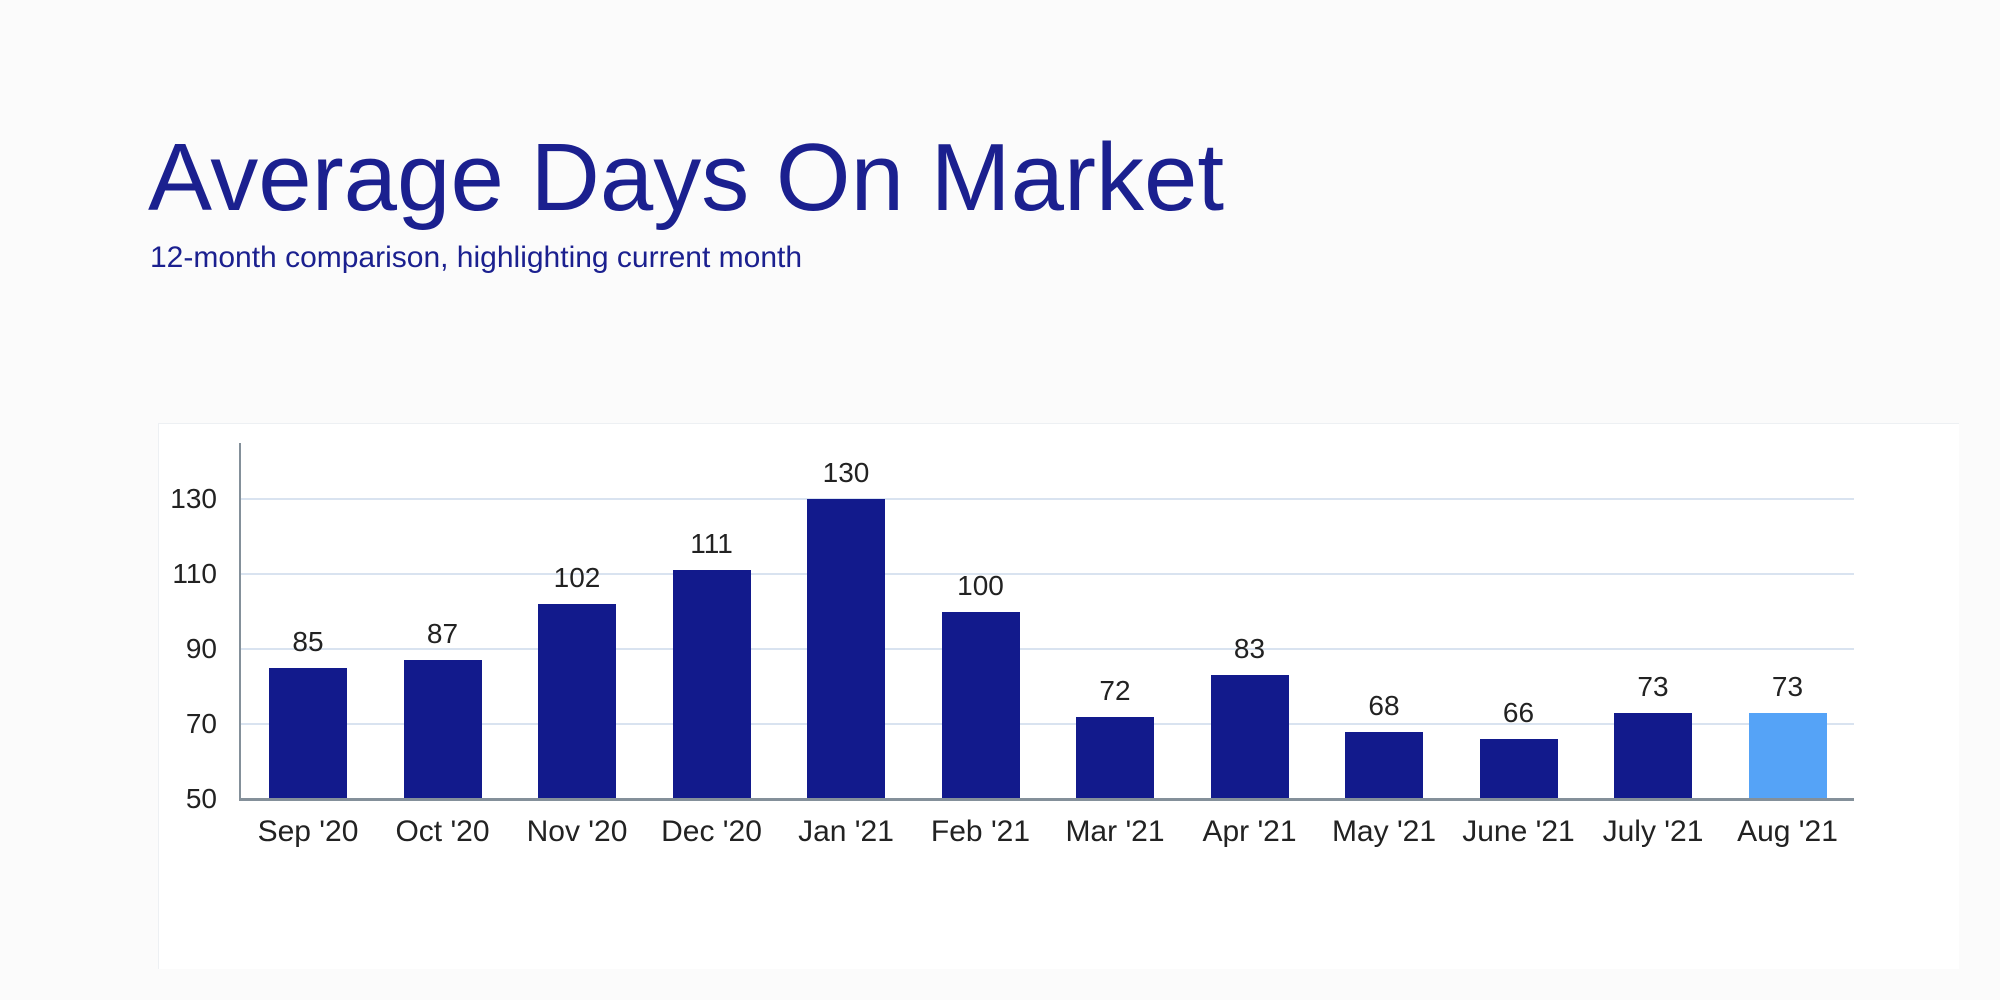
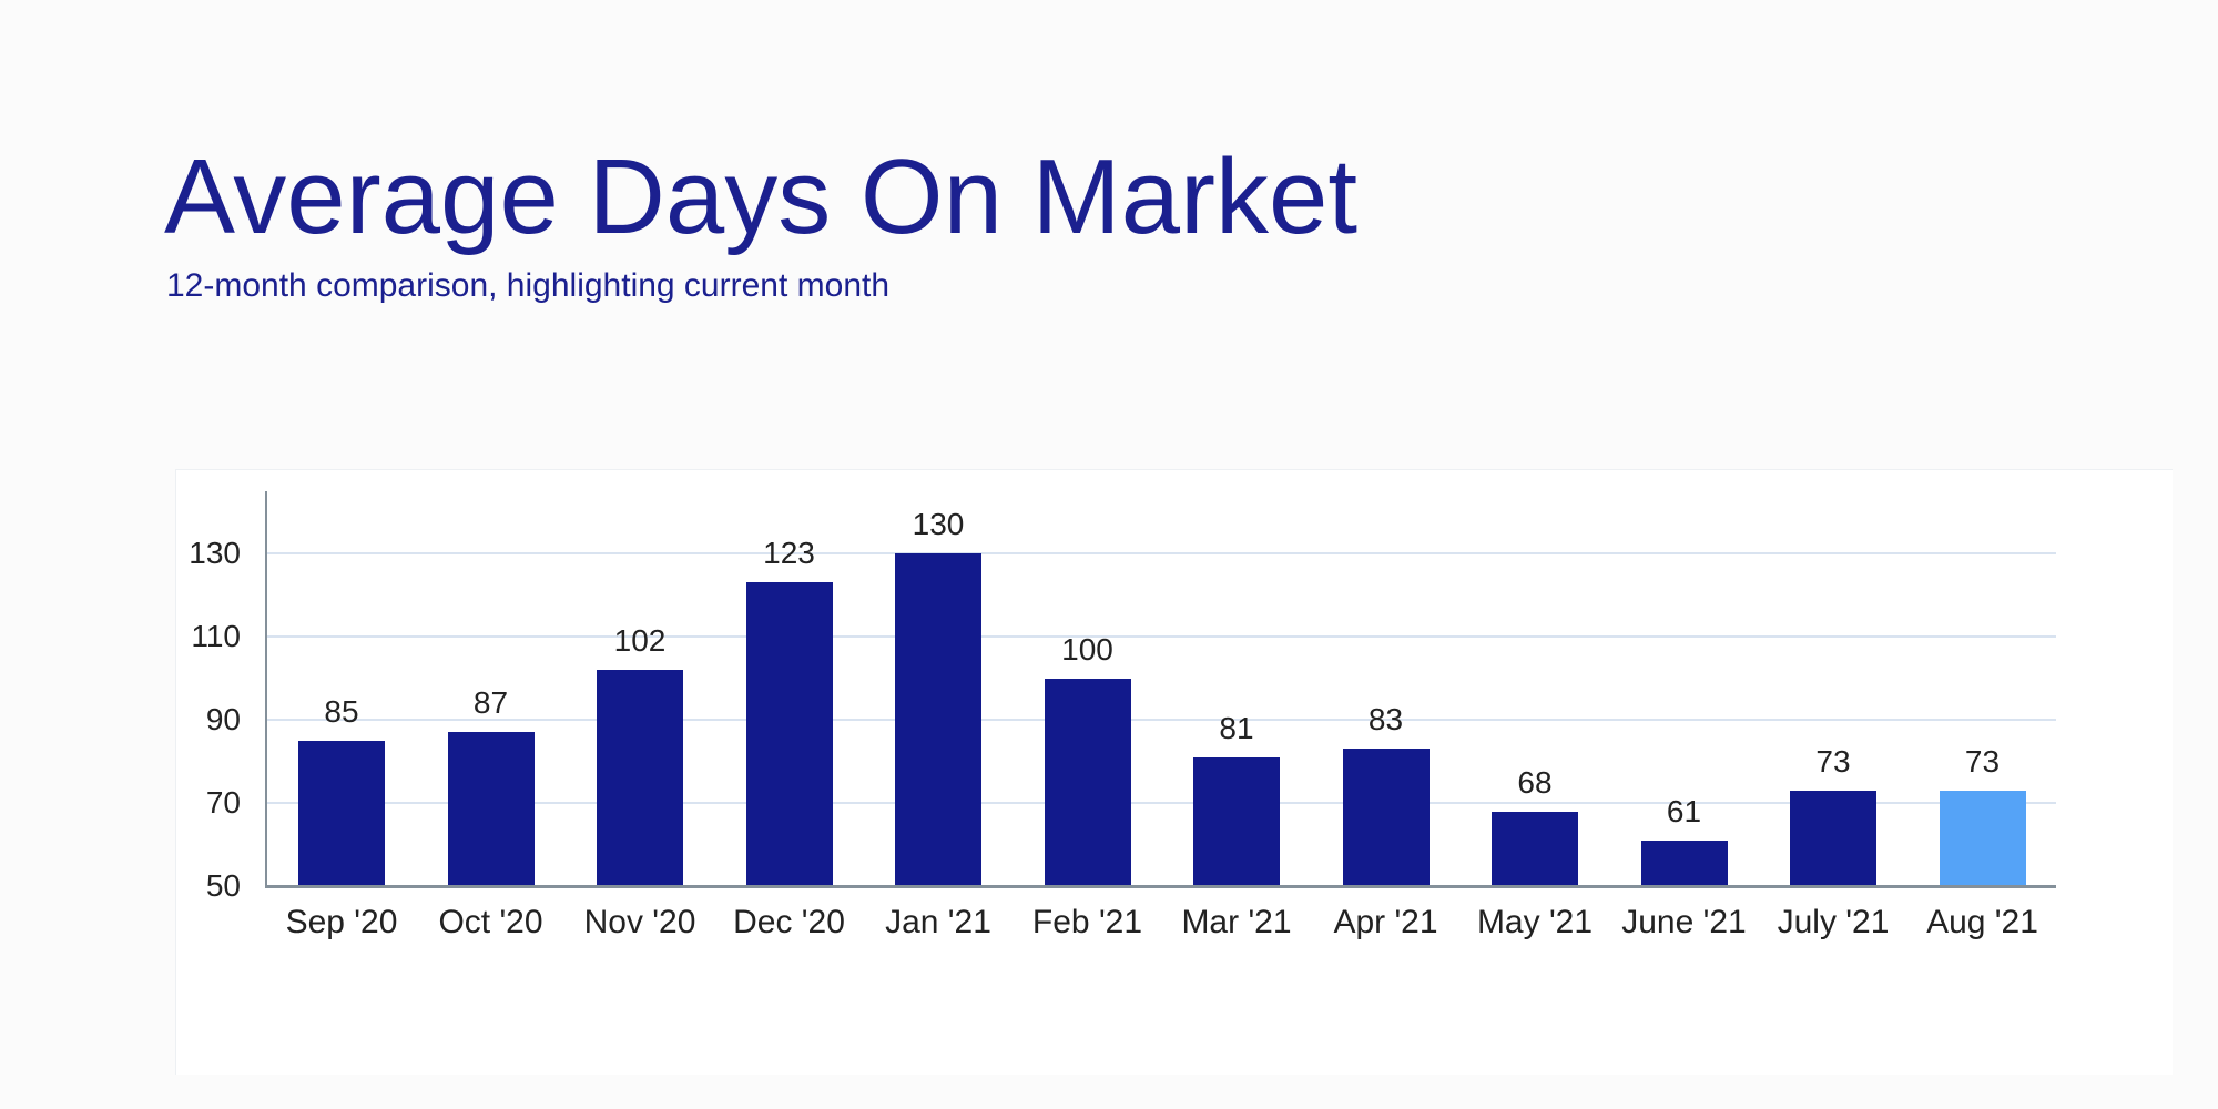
Dec '20: 111 -> 123
Mar '21: 72 -> 81
June '21: 66 -> 61
